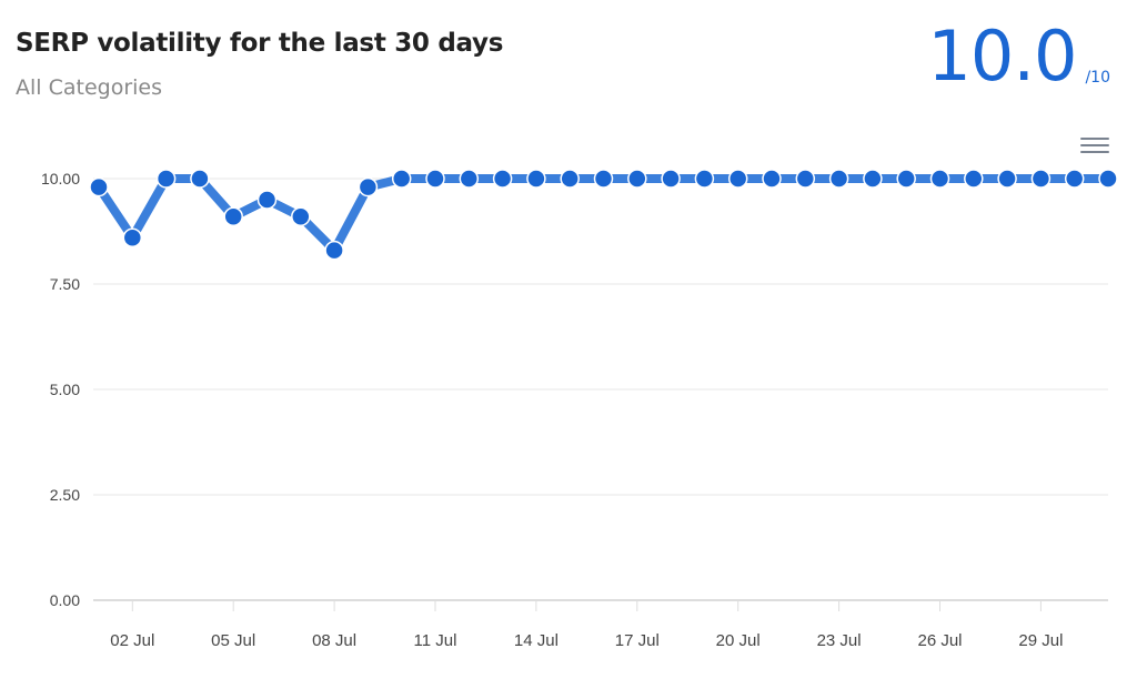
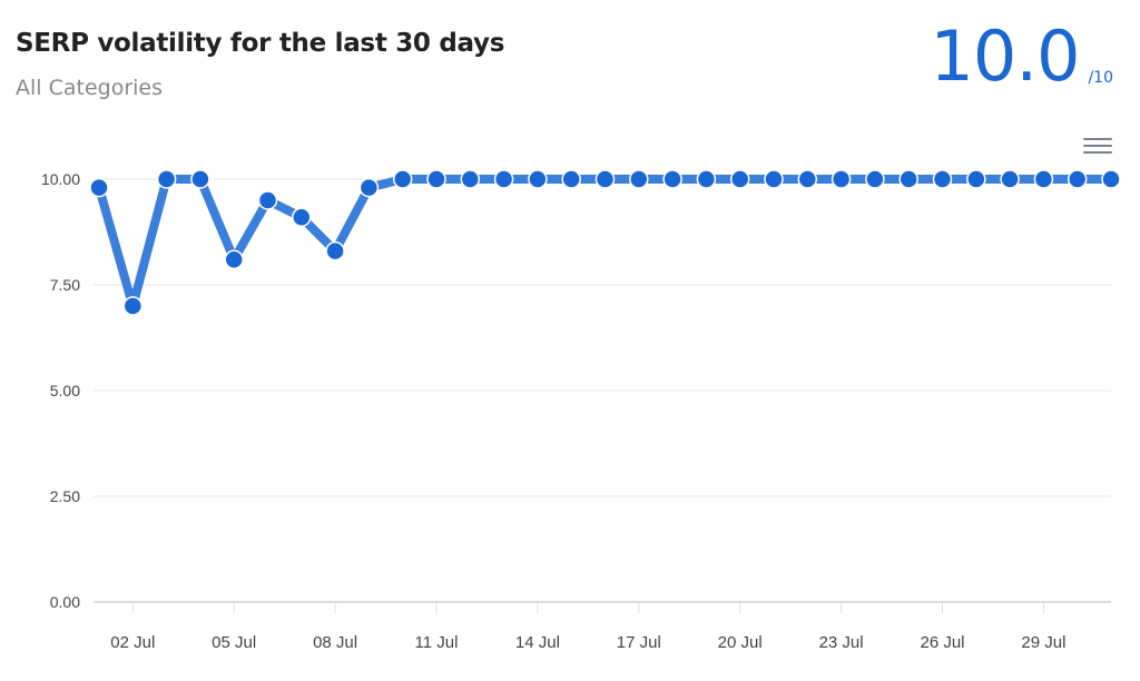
02 Jul: 8.6 -> 7.0
05 Jul: 9.1 -> 8.1
